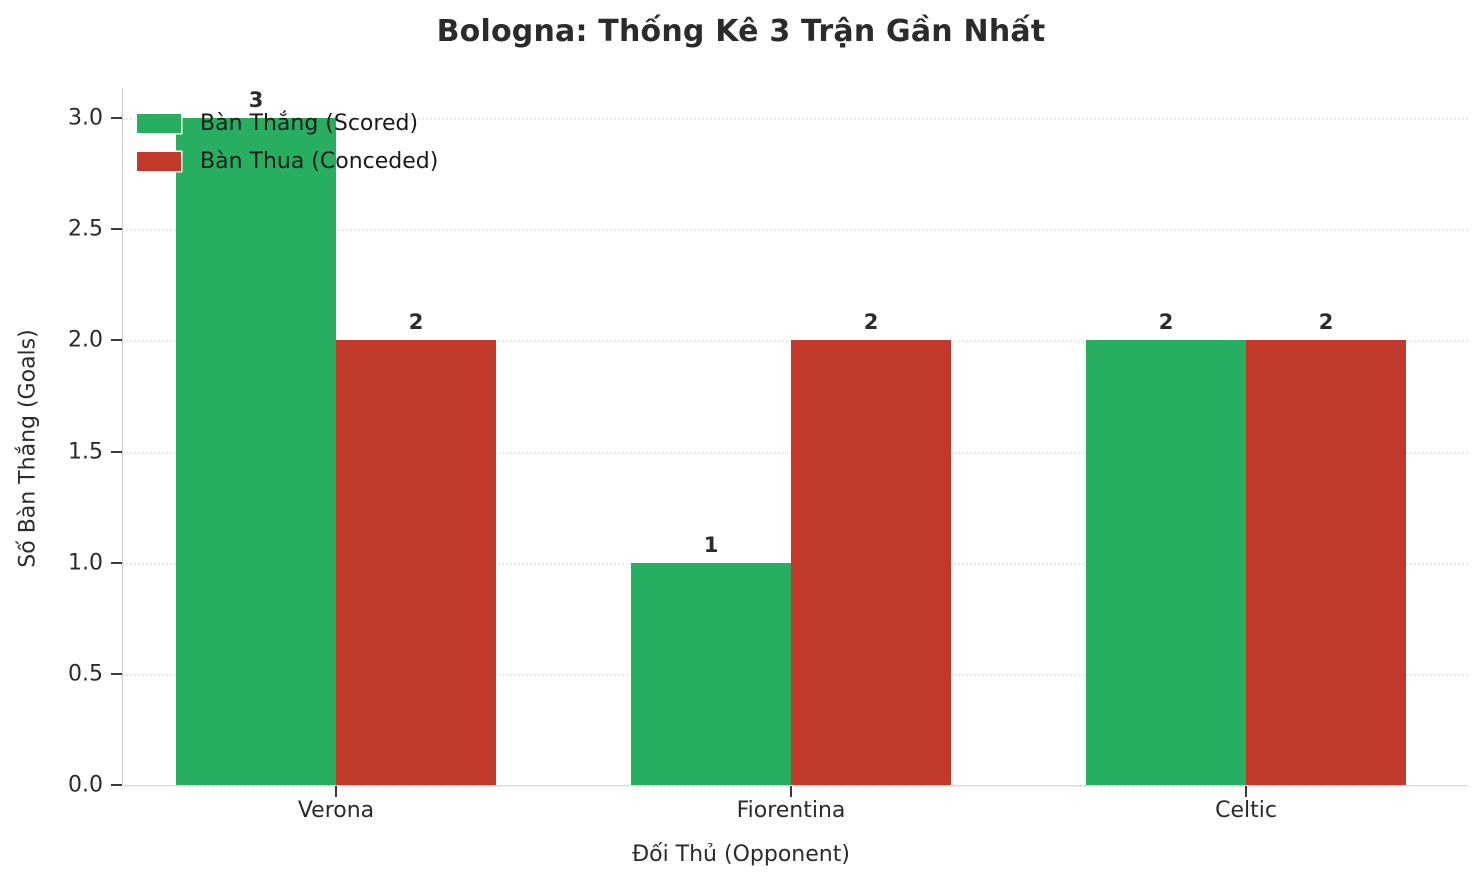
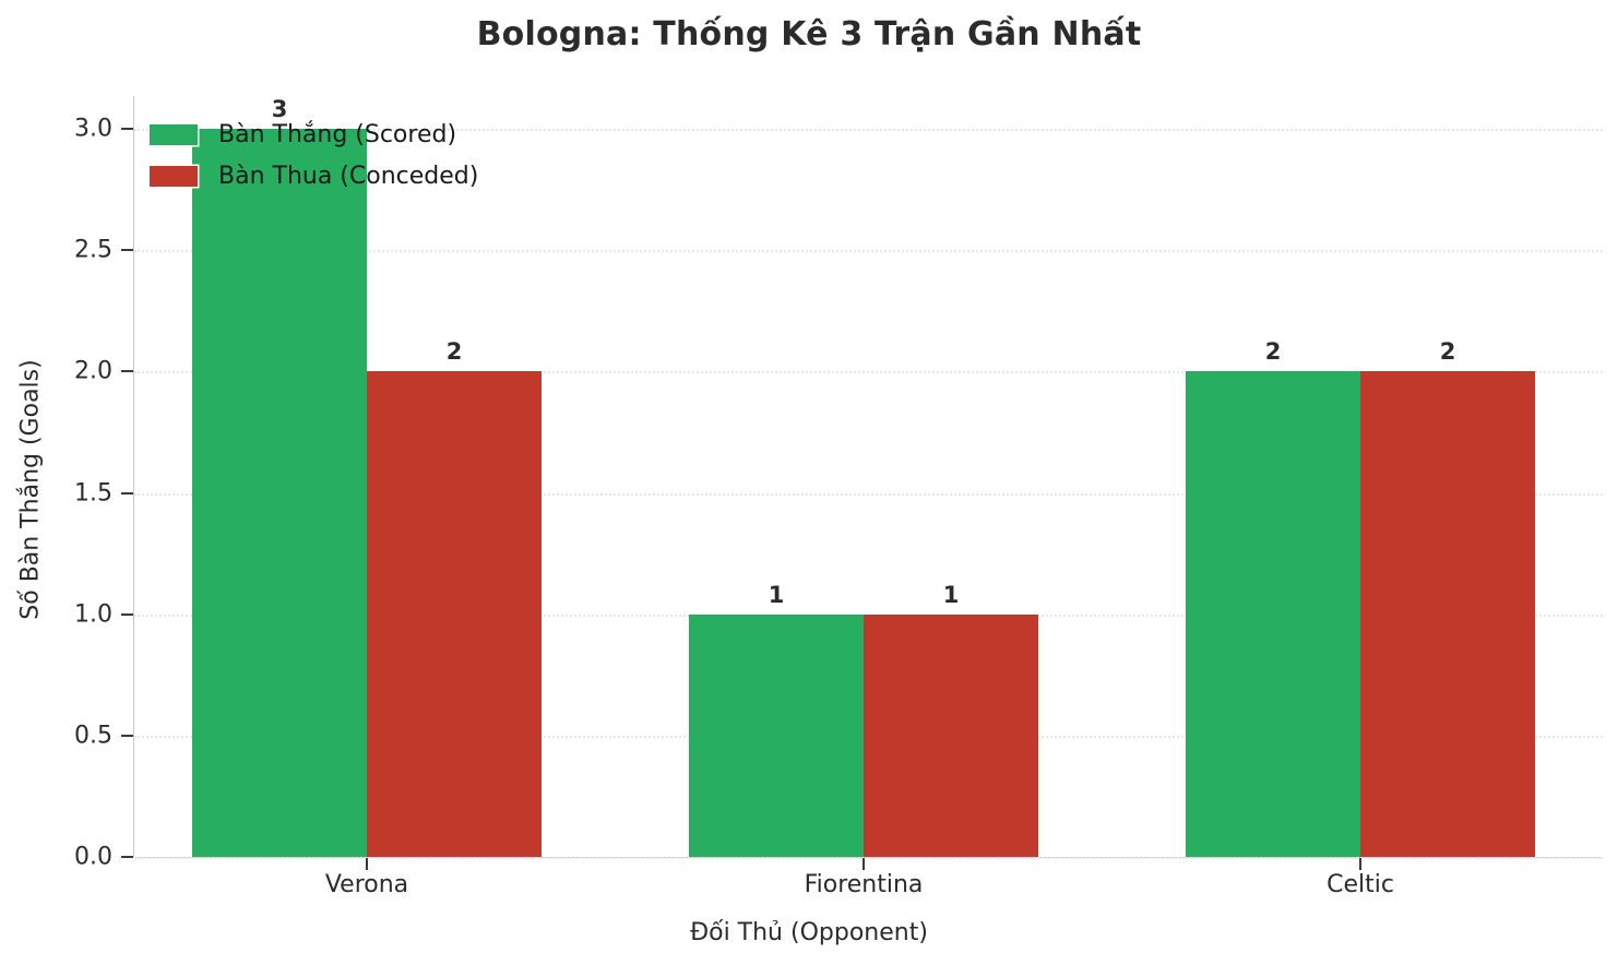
Bàn Thua (Conceded)/Fiorentina: 2 -> 1
